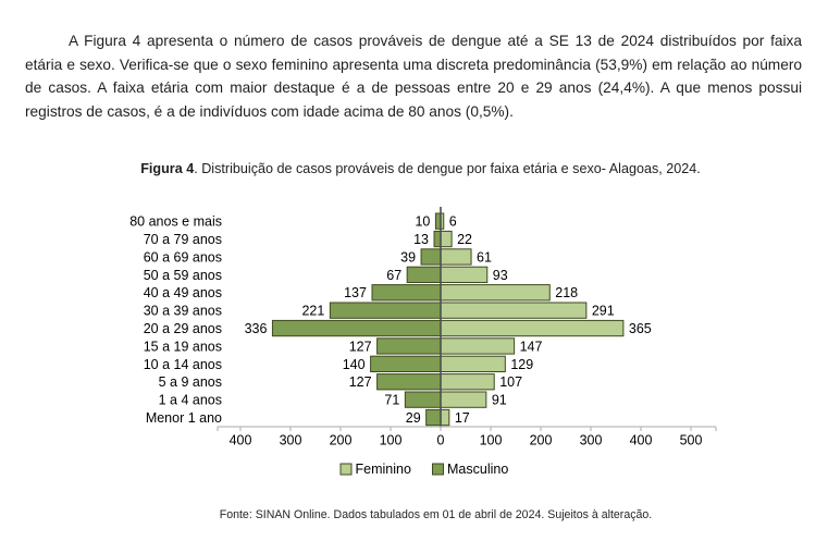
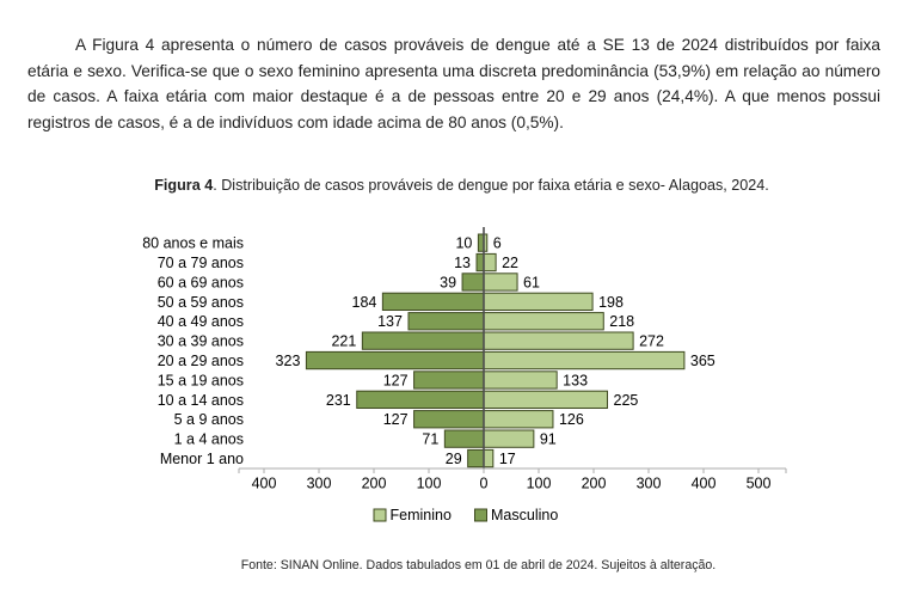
Masculino/50 a 59 anos: 67 -> 184
Feminino/50 a 59 anos: 93 -> 198
Feminino/30 a 39 anos: 291 -> 272
Masculino/20 a 29 anos: 336 -> 323
Feminino/15 a 19 anos: 147 -> 133
Masculino/10 a 14 anos: 140 -> 231
Feminino/10 a 14 anos: 129 -> 225
Feminino/5 a 9 anos: 107 -> 126
